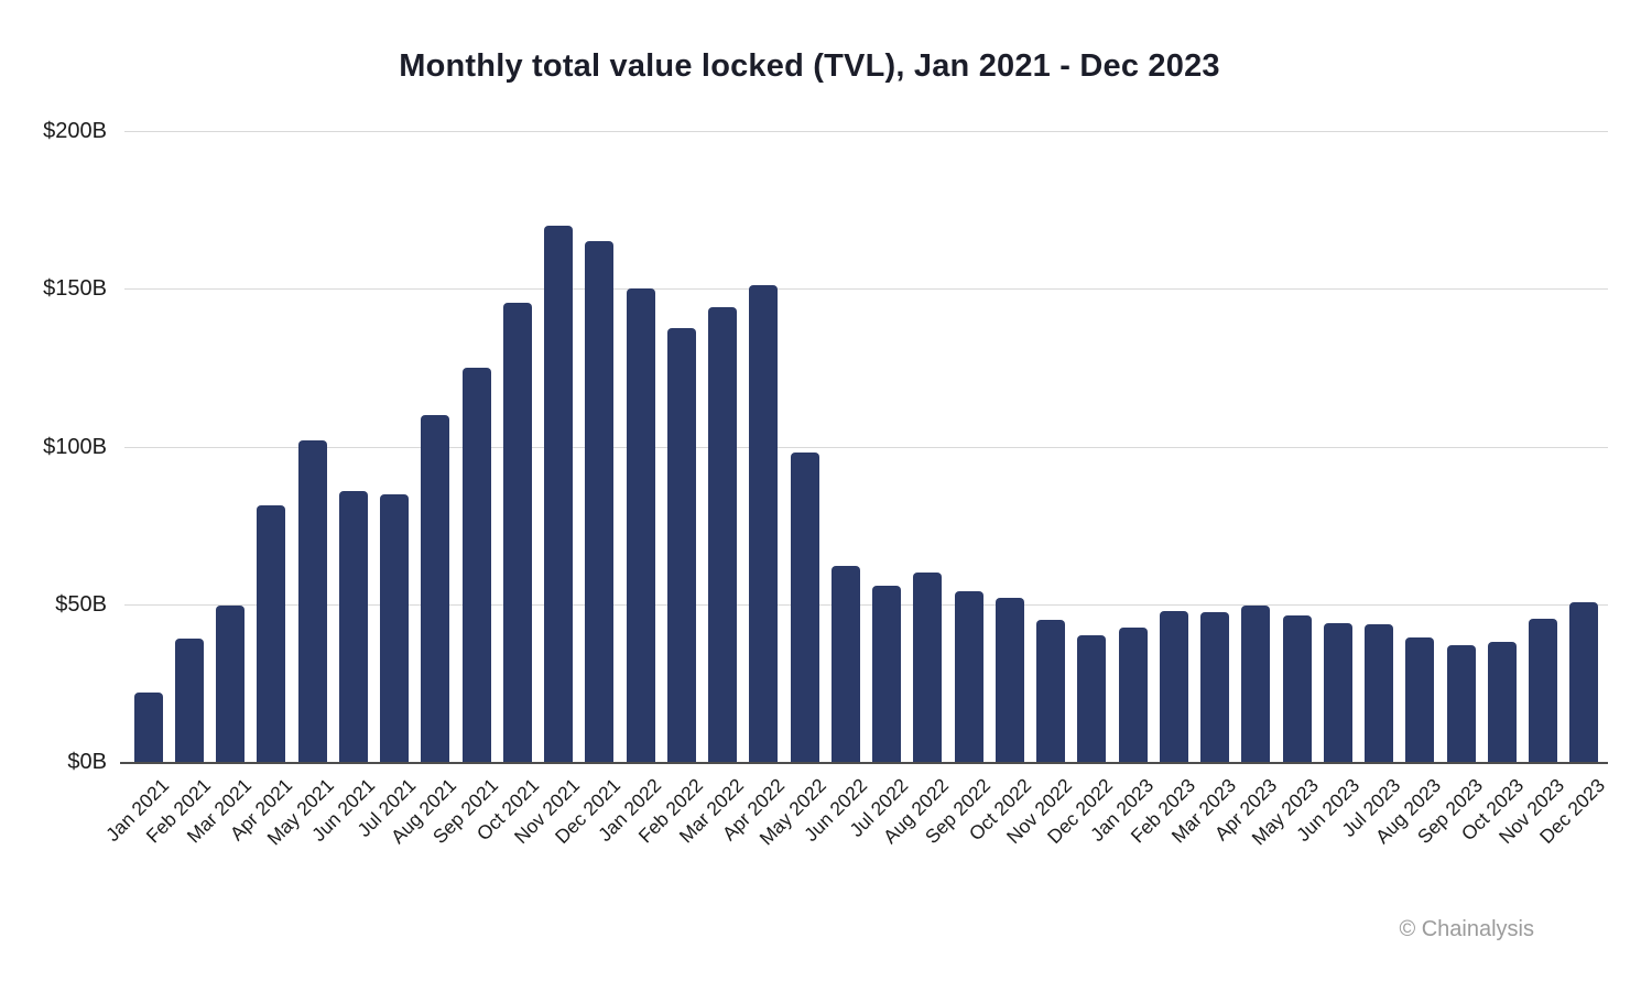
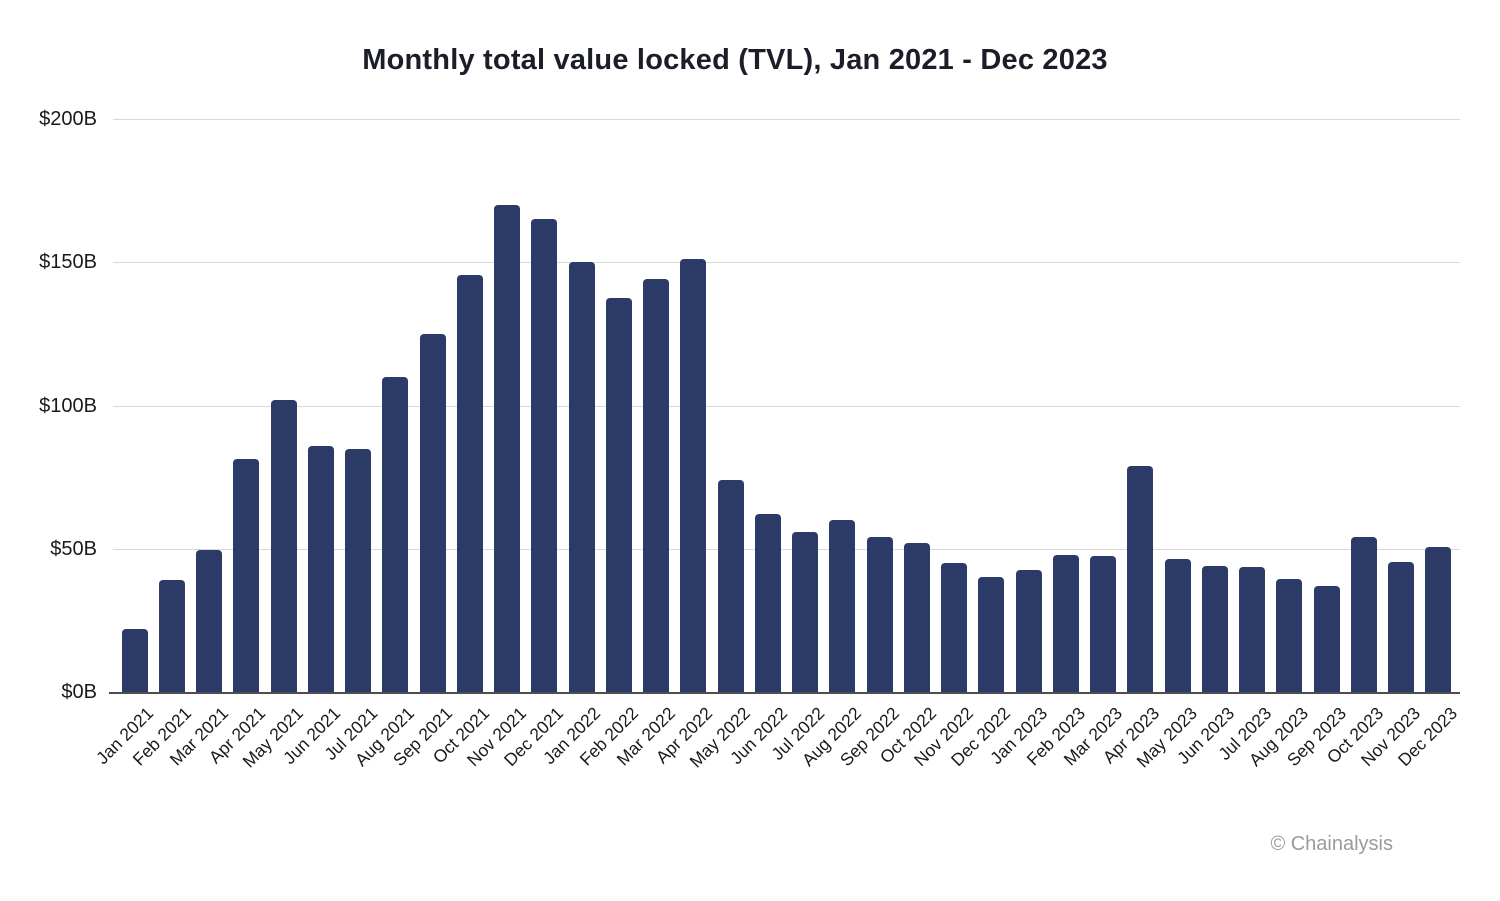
May 2022: $98B -> $74B
Apr 2023: $50B -> $79B
Oct 2023: $38B -> $54B
